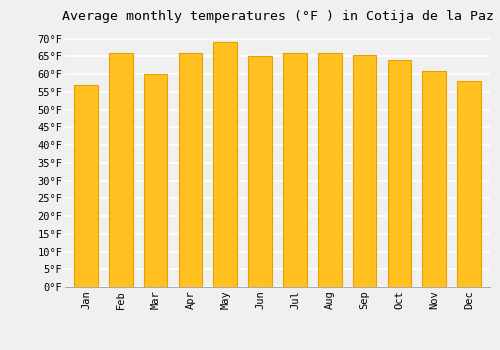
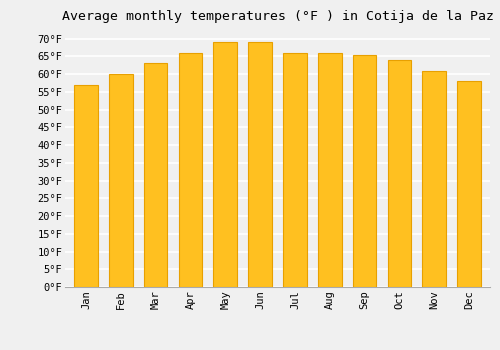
Feb: 66.0°F -> 60.0°F
Mar: 60.0°F -> 63.0°F
Jun: 65.0°F -> 69.0°F
